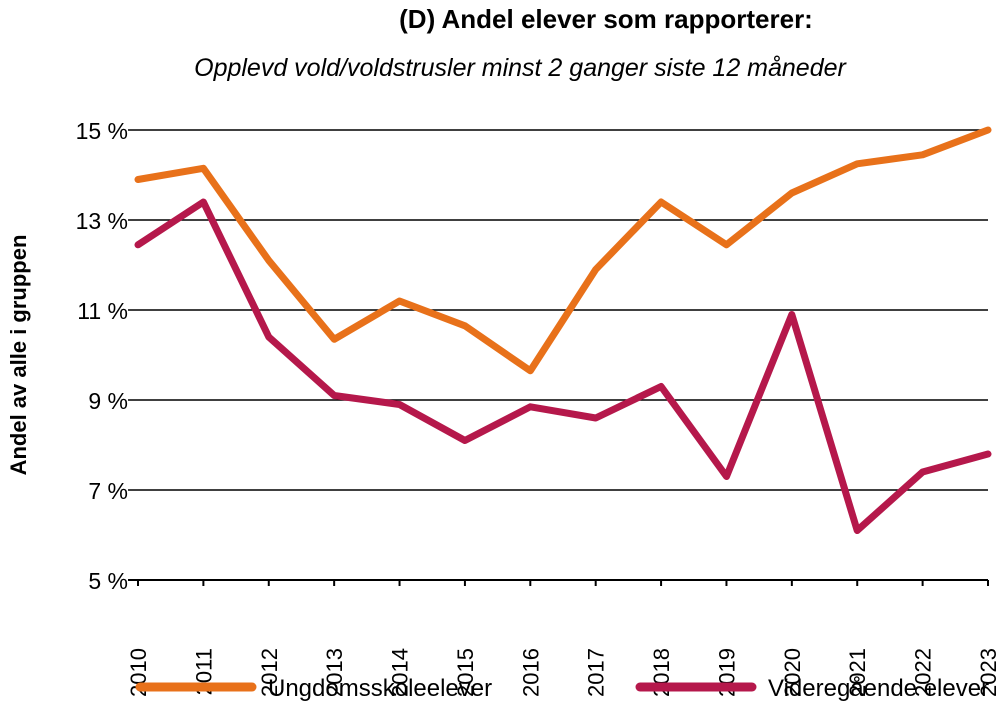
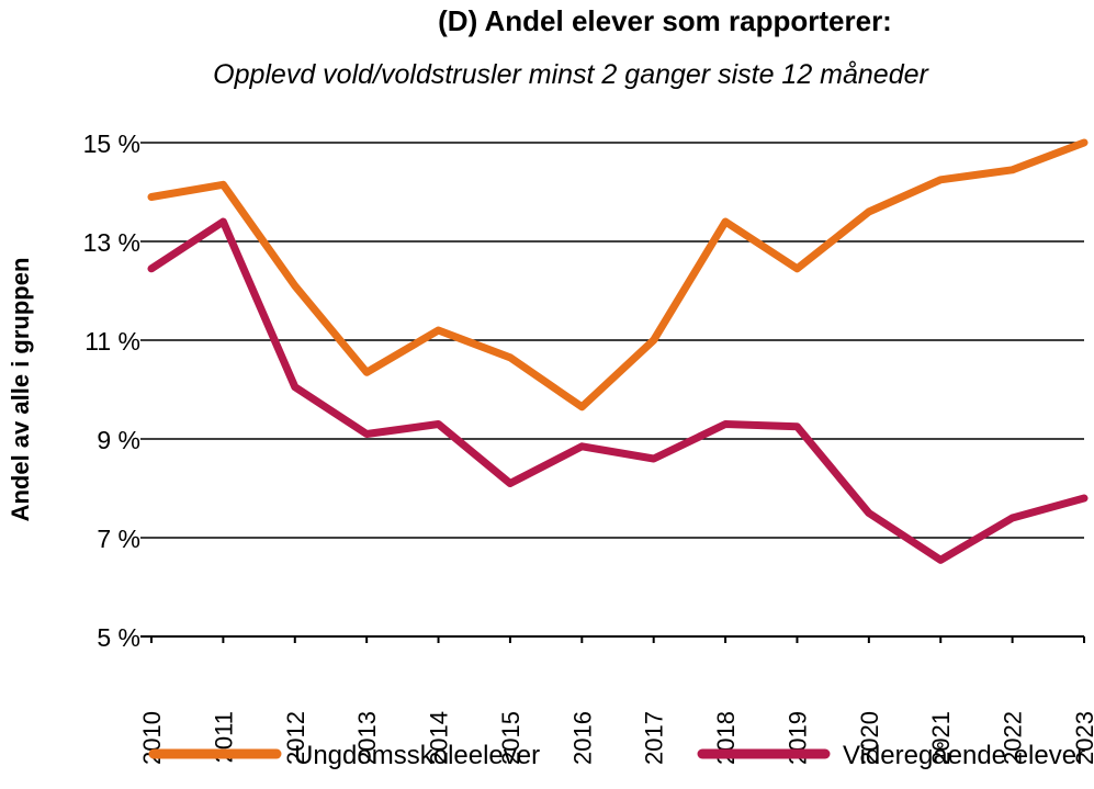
Videregående elever/2012: 10.4% -> 10.1%
Videregående elever/2014: 8.9% -> 9.3%
Ungdomsskoleelever/2017: 11.9% -> 11.0%
Videregående elever/2019: 7.3% -> 9.2%
Videregående elever/2020: 10.9% -> 7.5%
Videregående elever/2021: 6.1% -> 6.5%
